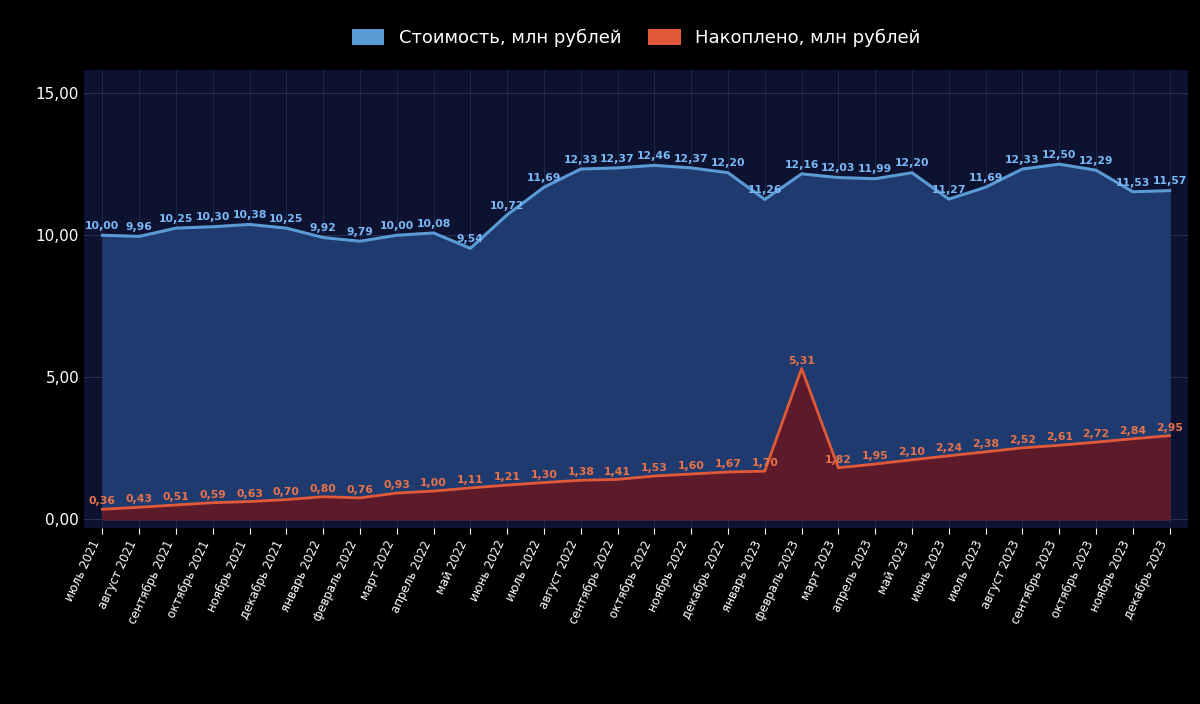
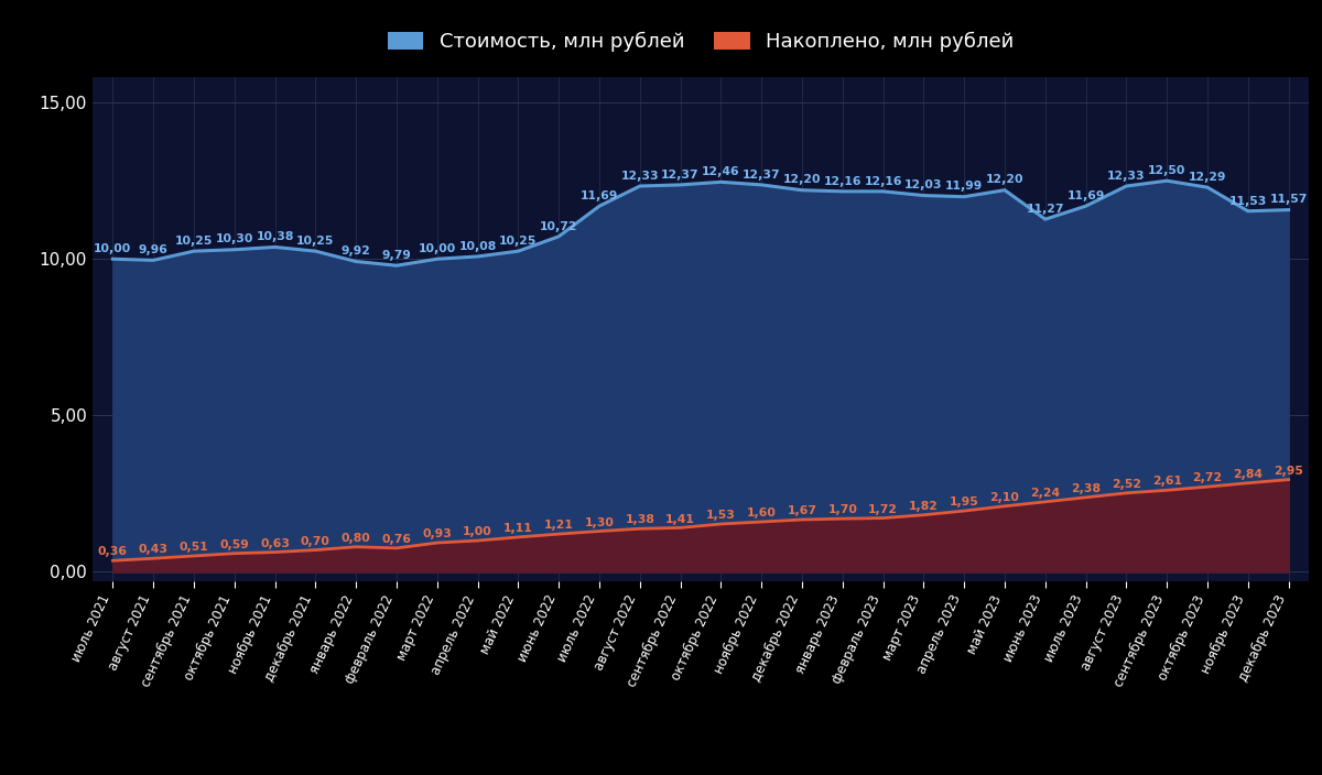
Стоимость, млн рублей/май 2022: 9,54 -> 10,25
Стоимость, млн рублей/январь 2023: 11,26 -> 12,16
Накоплено, млн рублей/февраль 2023: 5,31 -> 1,72
